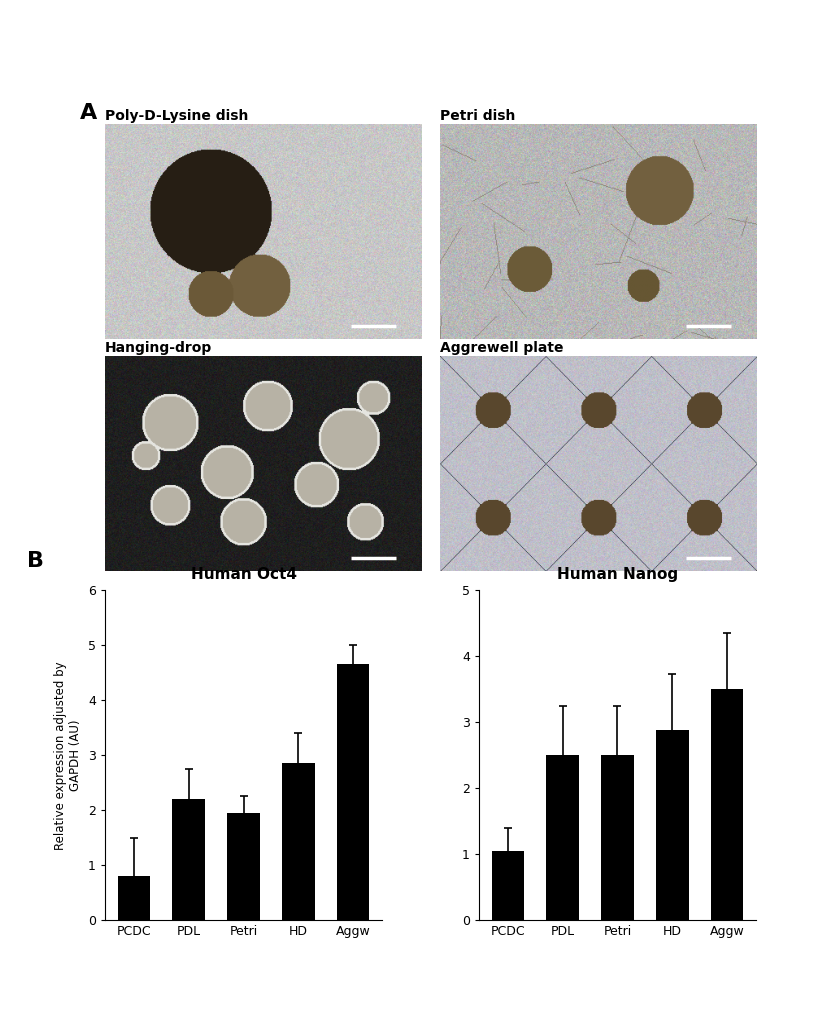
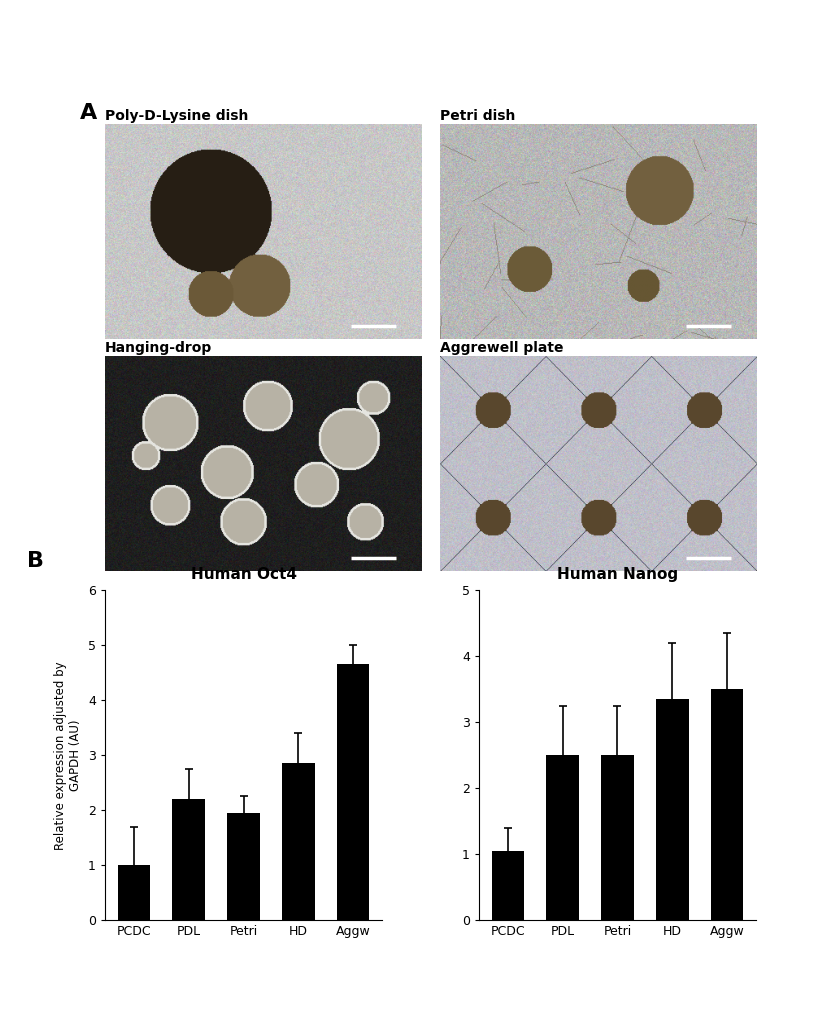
Human Oct4/PCDC: 0.80 -> 1.00
Human Nanog/HD: 2.88 -> 3.35
